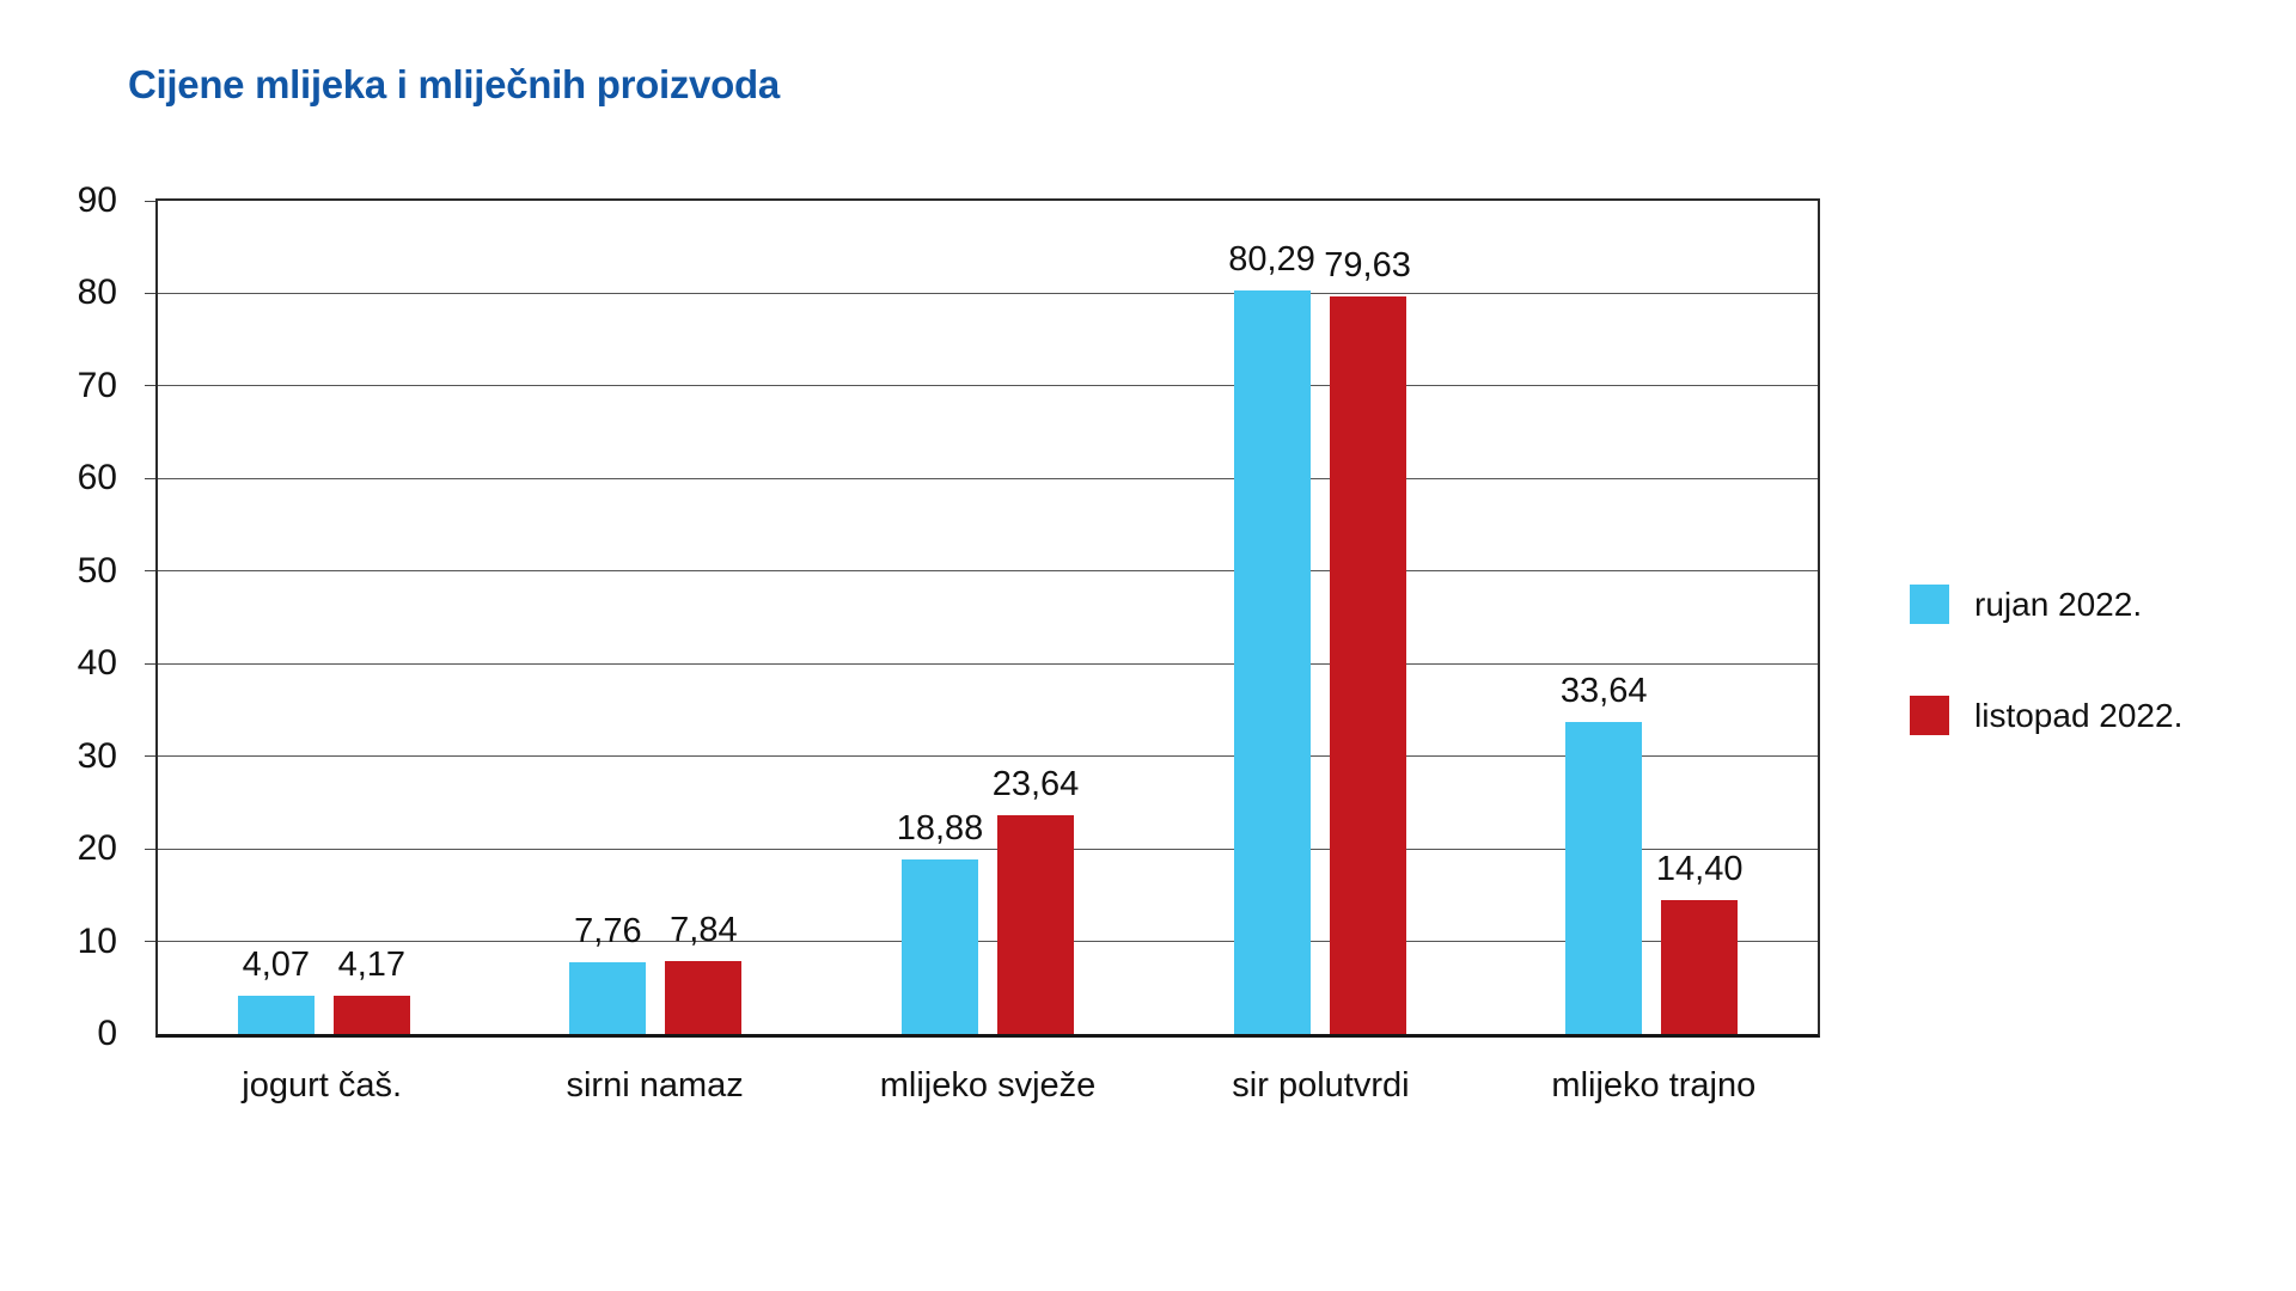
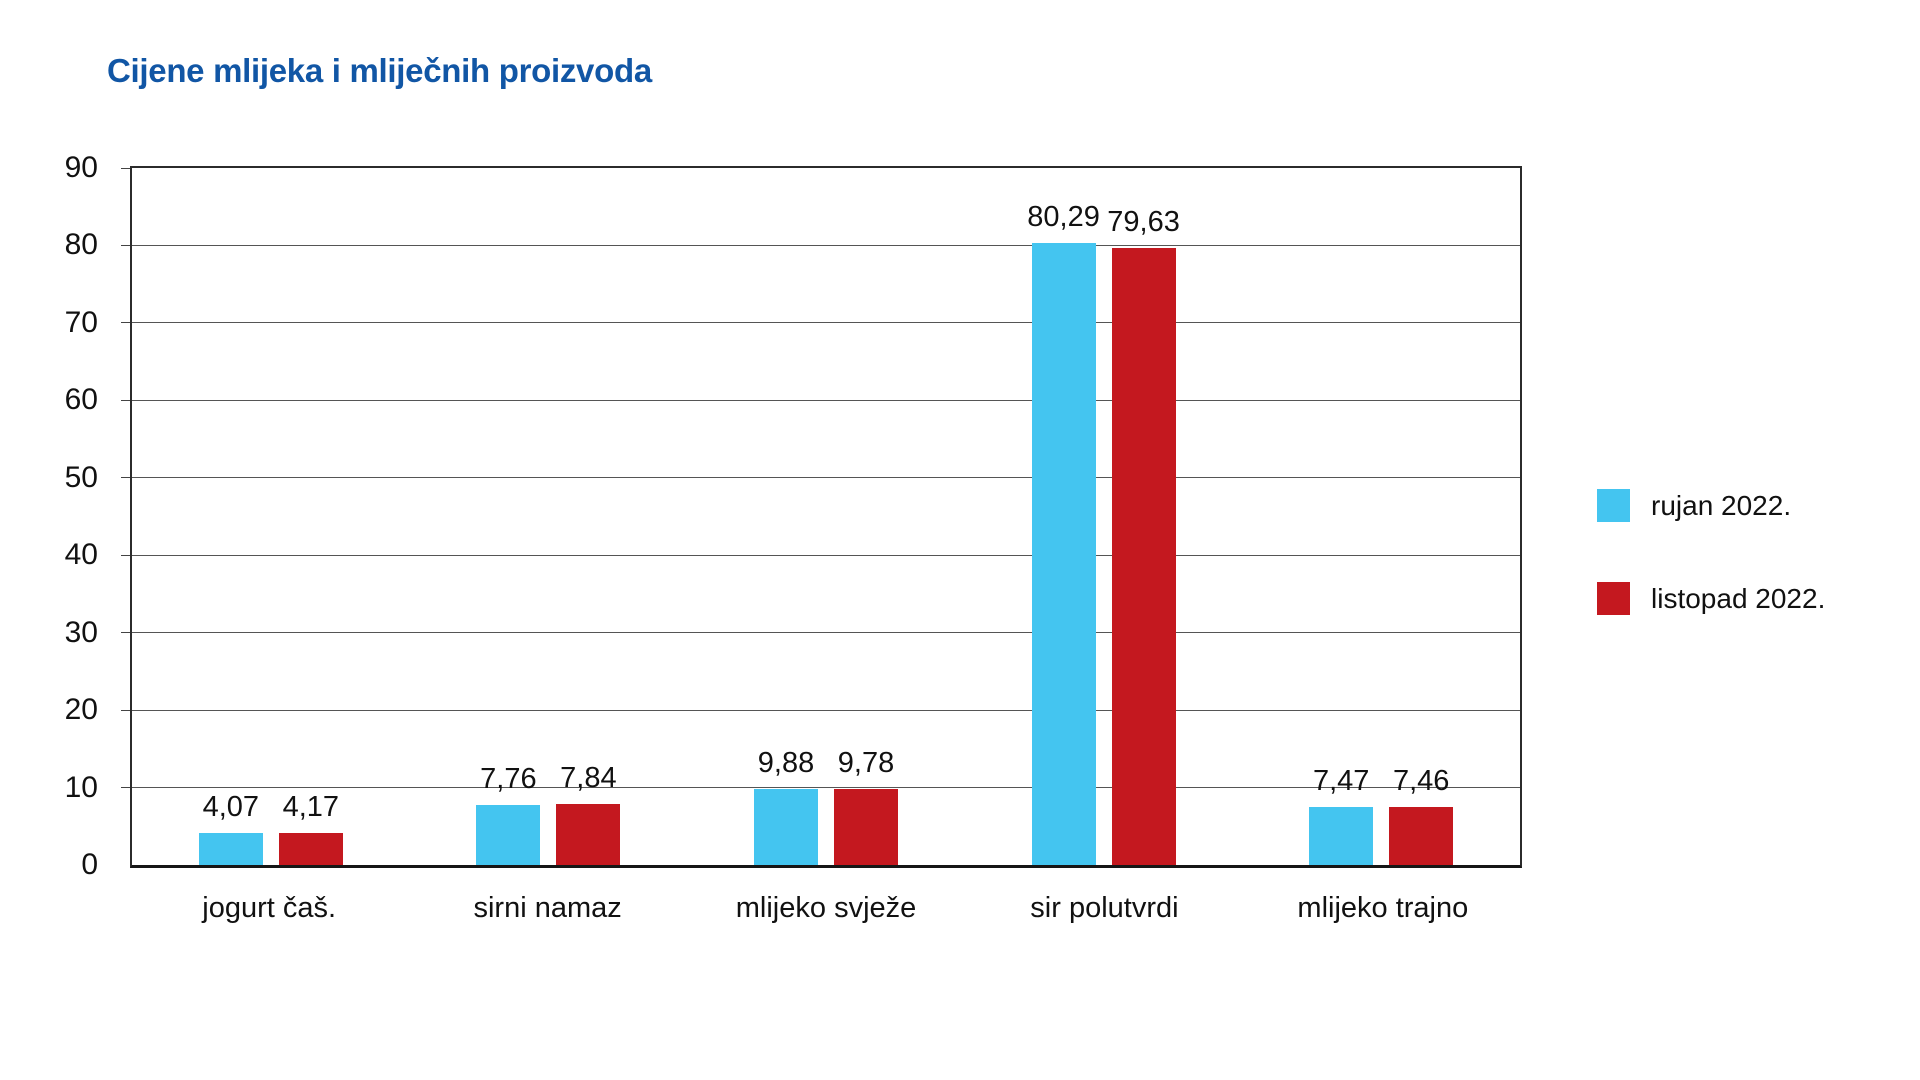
rujan 2022./mlijeko svježe: 18,88 -> 9,88
listopad 2022./mlijeko svježe: 23,64 -> 9,78
rujan 2022./mlijeko trajno: 33,64 -> 7,47
listopad 2022./mlijeko trajno: 14,40 -> 7,46
